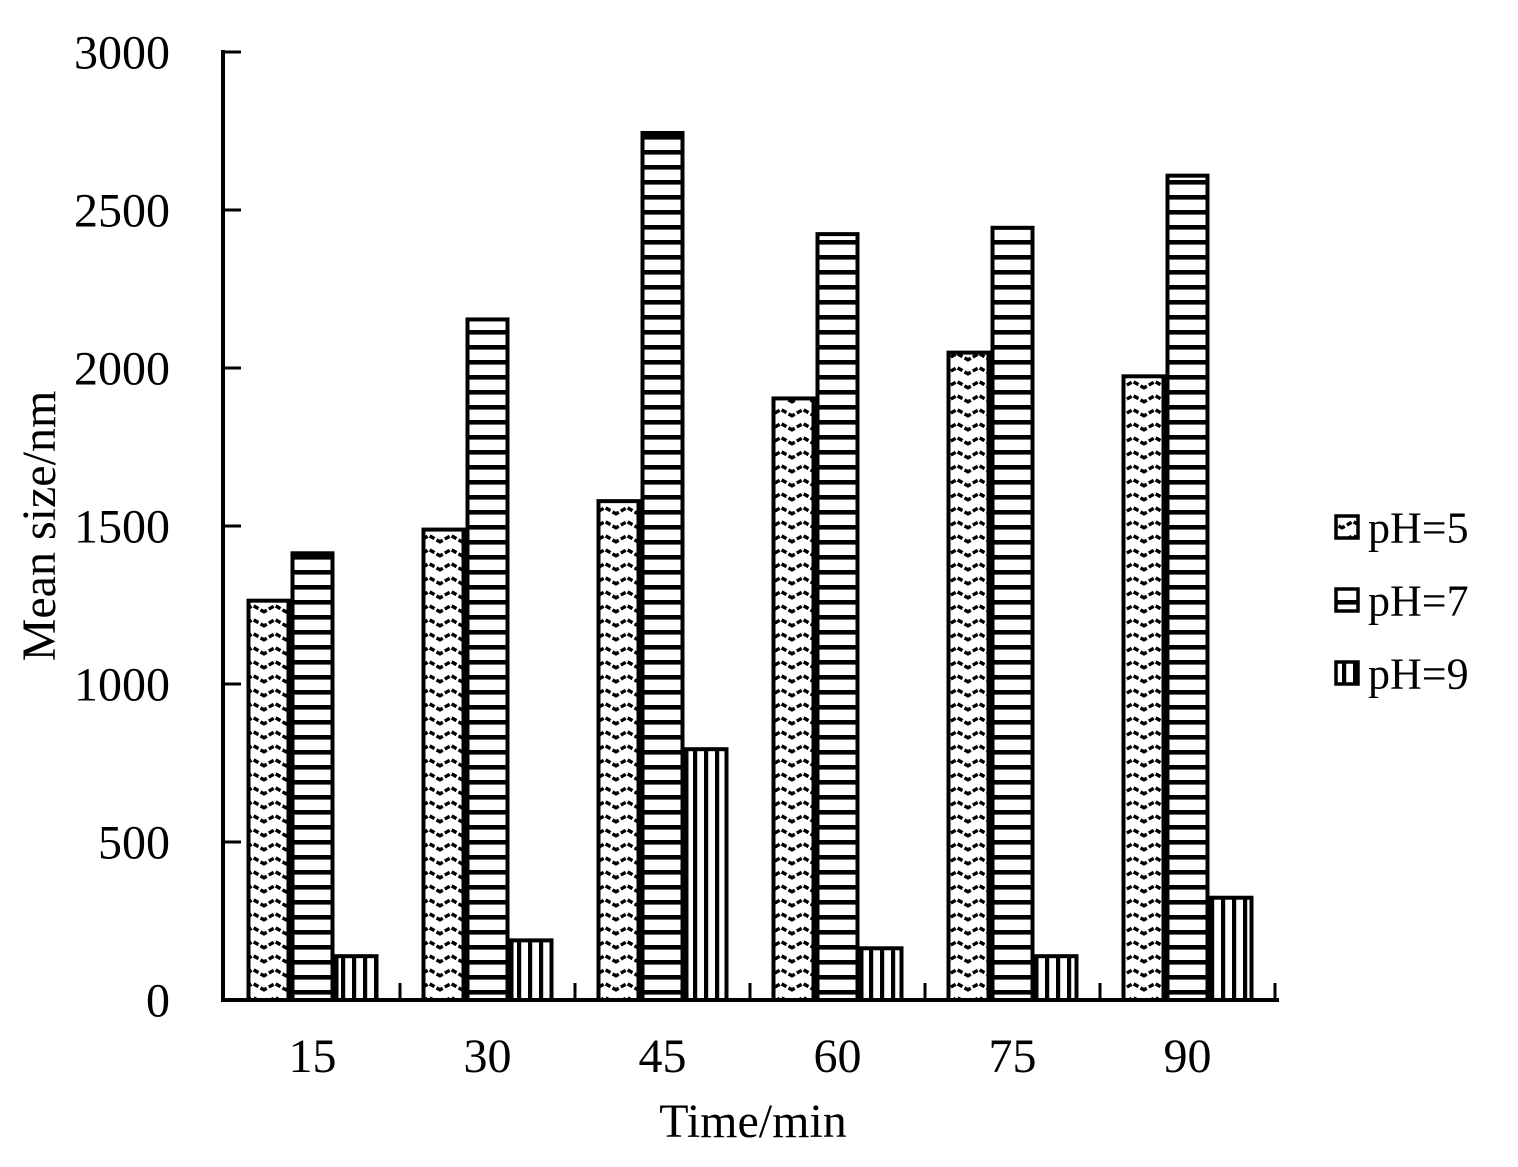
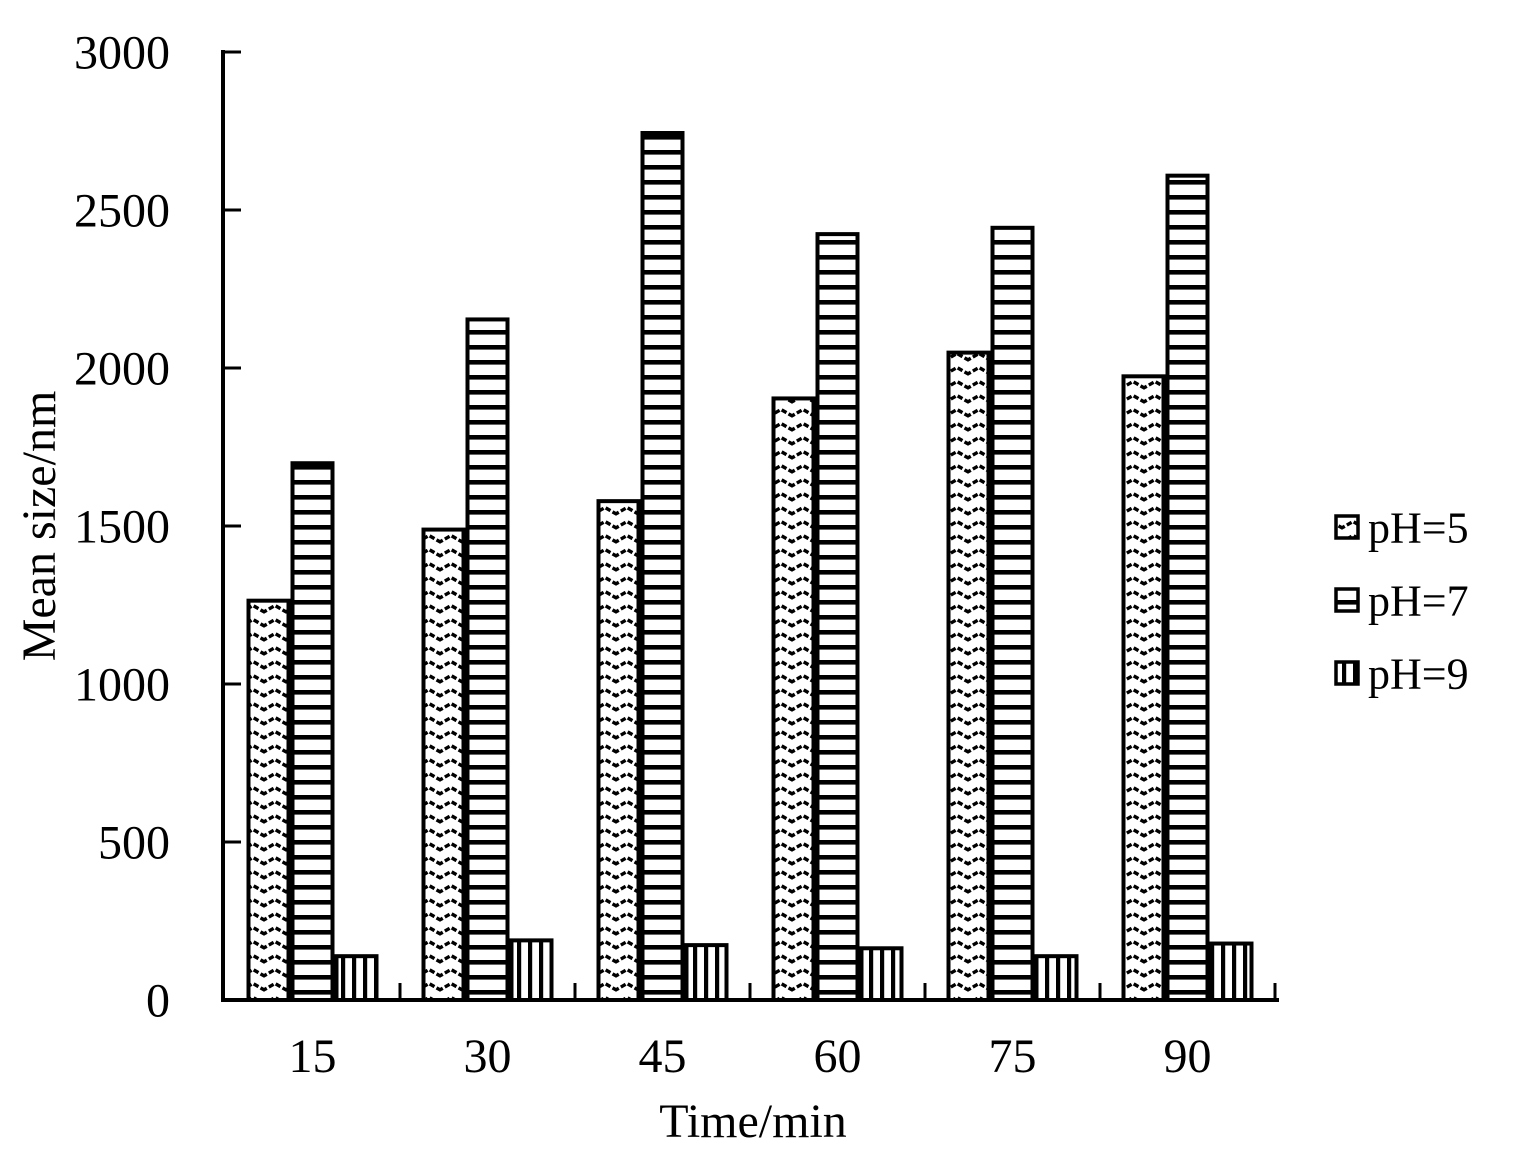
pH=7/15: 1420 -> 1700
pH=9/45: 800 -> 180
pH=9/90: 330 -> 180
